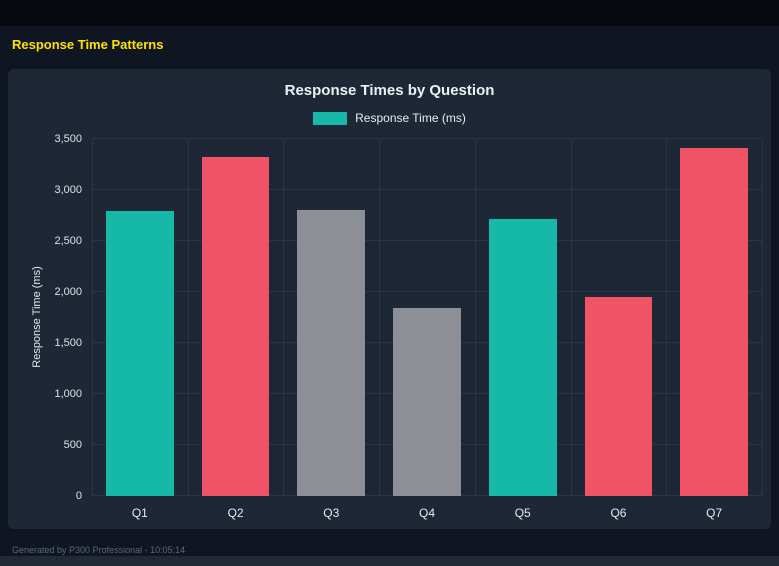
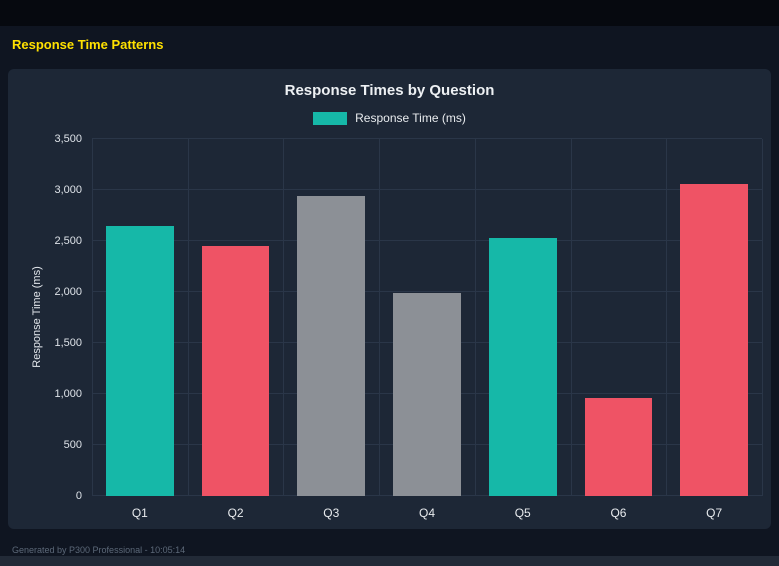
Q1: 2790 -> 2650
Q2: 3320 -> 2450
Q3: 2800 -> 2940
Q4: 1840 -> 1990
Q5: 2720 -> 2530
Q6: 1950 -> 960
Q7: 3410 -> 3060
